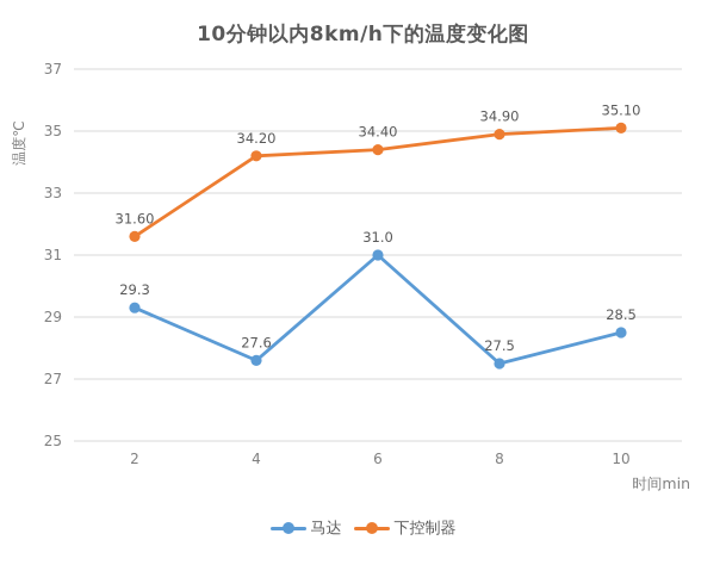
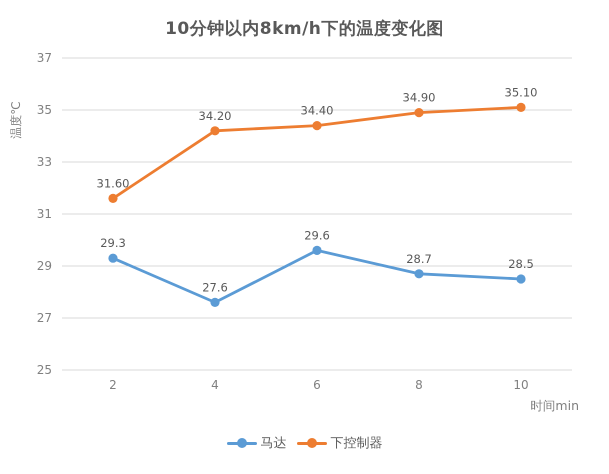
马达/6: 31.0 -> 29.6
马达/8: 27.5 -> 28.7
